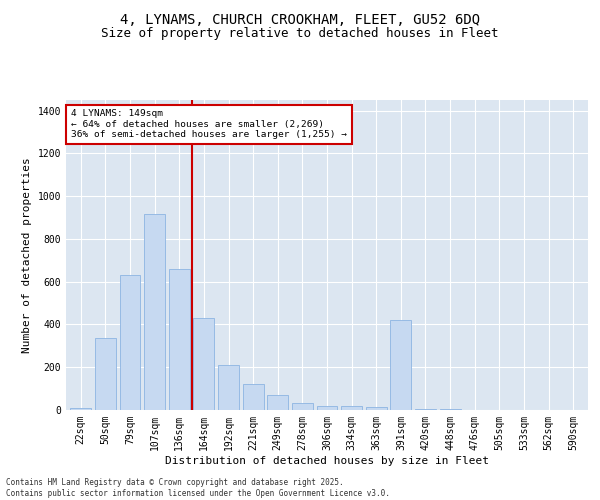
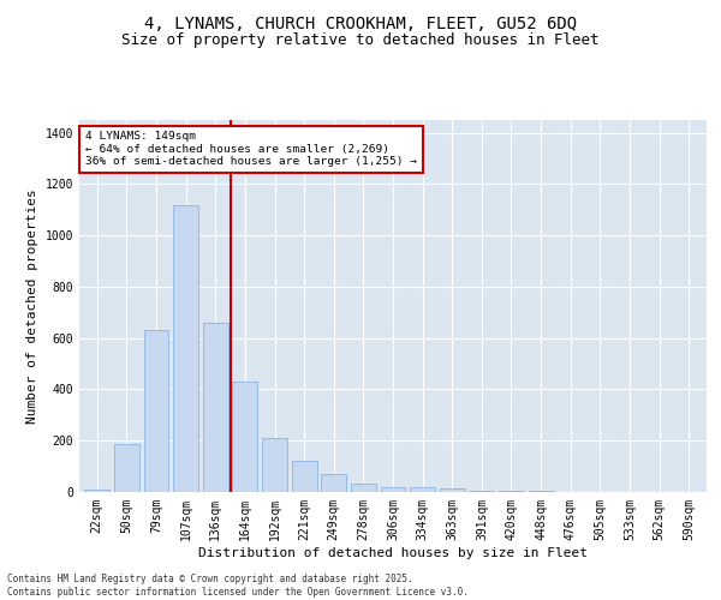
50sqm: 335 -> 185
107sqm: 915 -> 1120
391sqm: 420 -> 5
